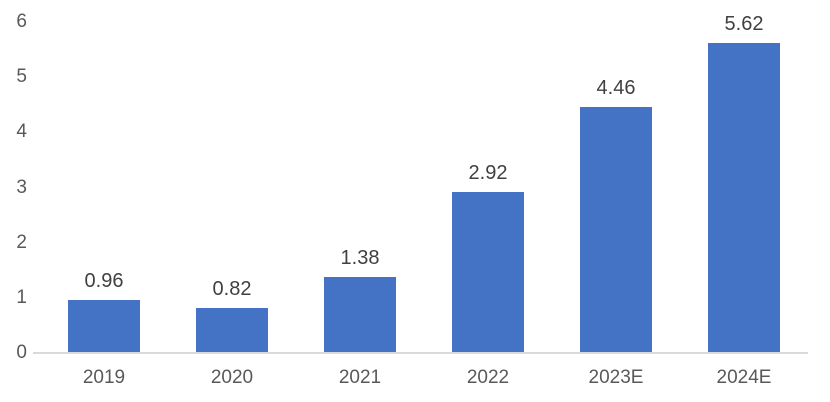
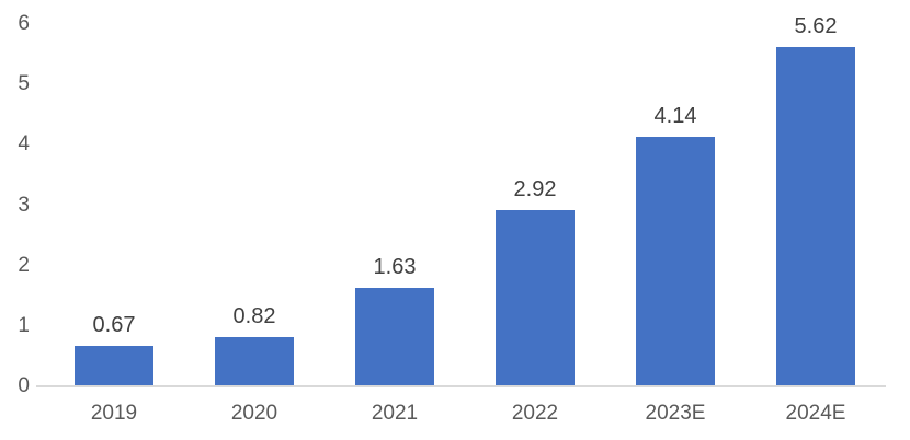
2019: 0.96 -> 0.67
2021: 1.38 -> 1.63
2023E: 4.46 -> 4.14
